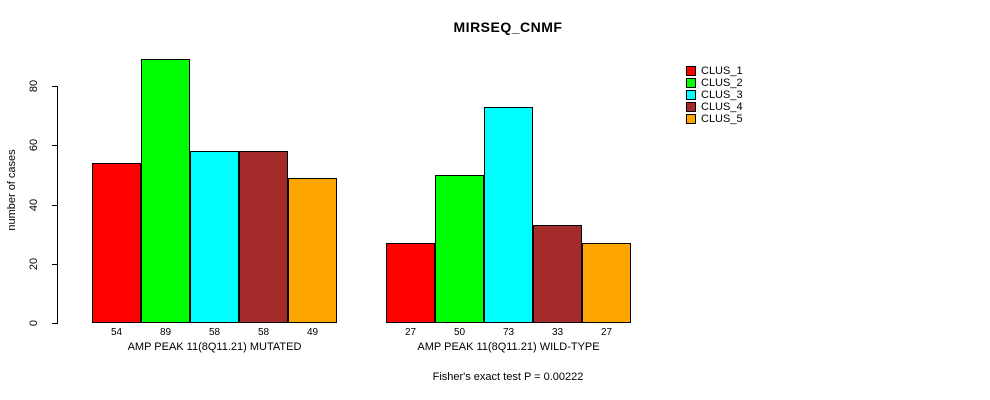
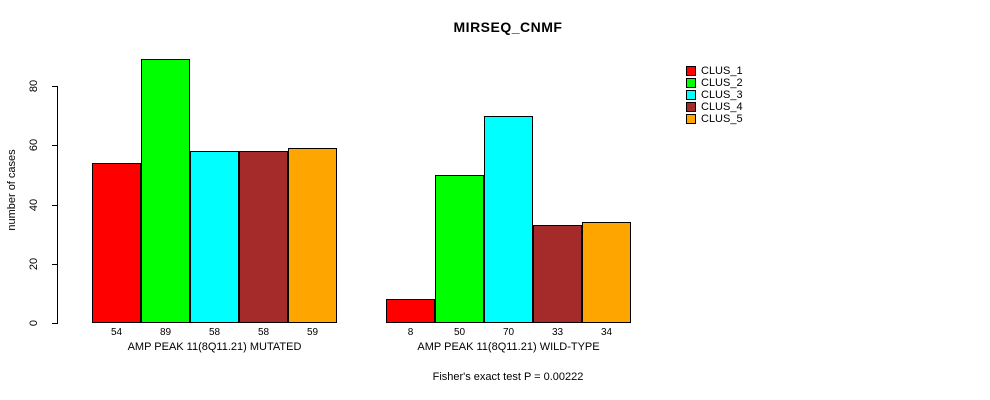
CLUS_5/AMP PEAK 11(8Q11.21) MUTATED: 49 -> 59
CLUS_1/AMP PEAK 11(8Q11.21) WILD-TYPE: 27 -> 8
CLUS_3/AMP PEAK 11(8Q11.21) WILD-TYPE: 73 -> 70
CLUS_5/AMP PEAK 11(8Q11.21) WILD-TYPE: 27 -> 34
